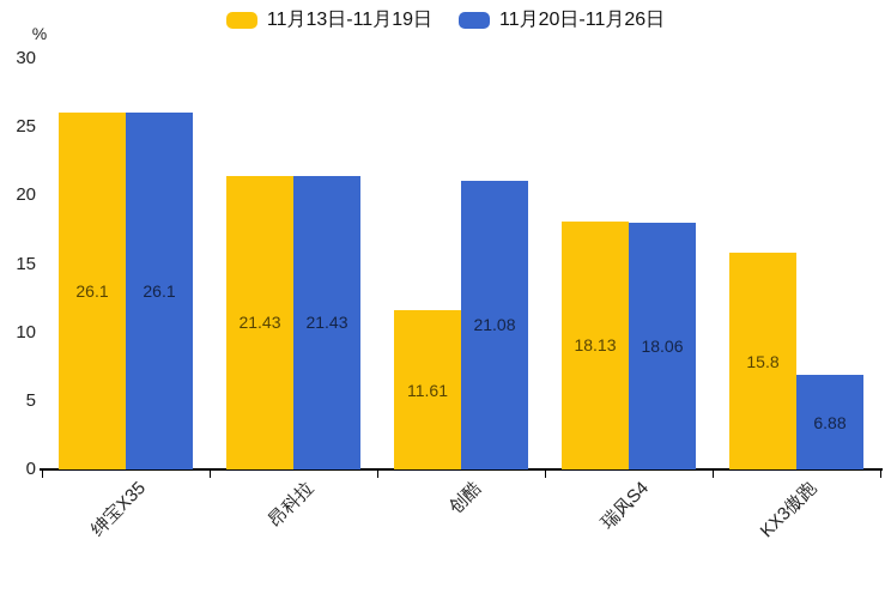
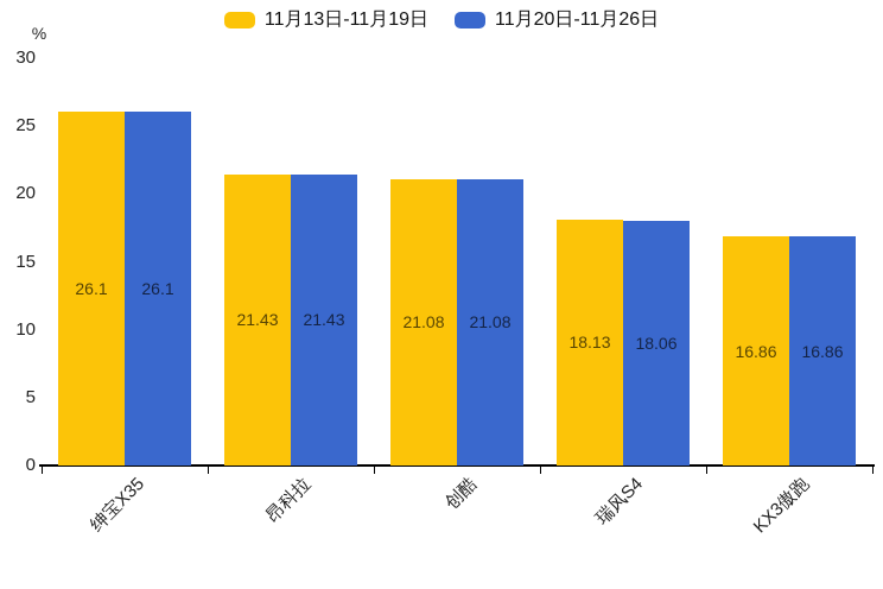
11月13日-11月19日/创酷: 11.61 -> 21.08
11月13日-11月19日/KX3傲跑: 15.8 -> 16.86
11月20日-11月26日/KX3傲跑: 6.88 -> 16.86
